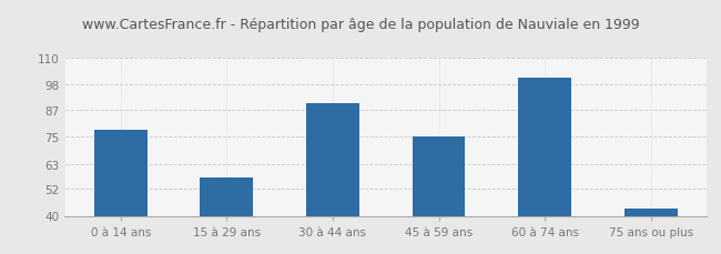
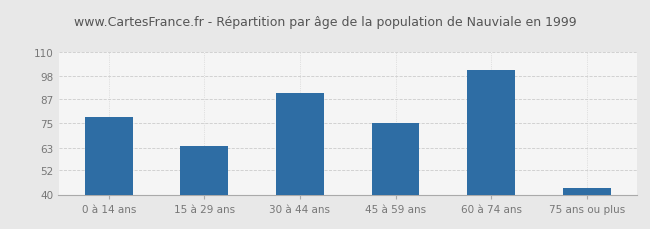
15 à 29 ans: 57 -> 64
